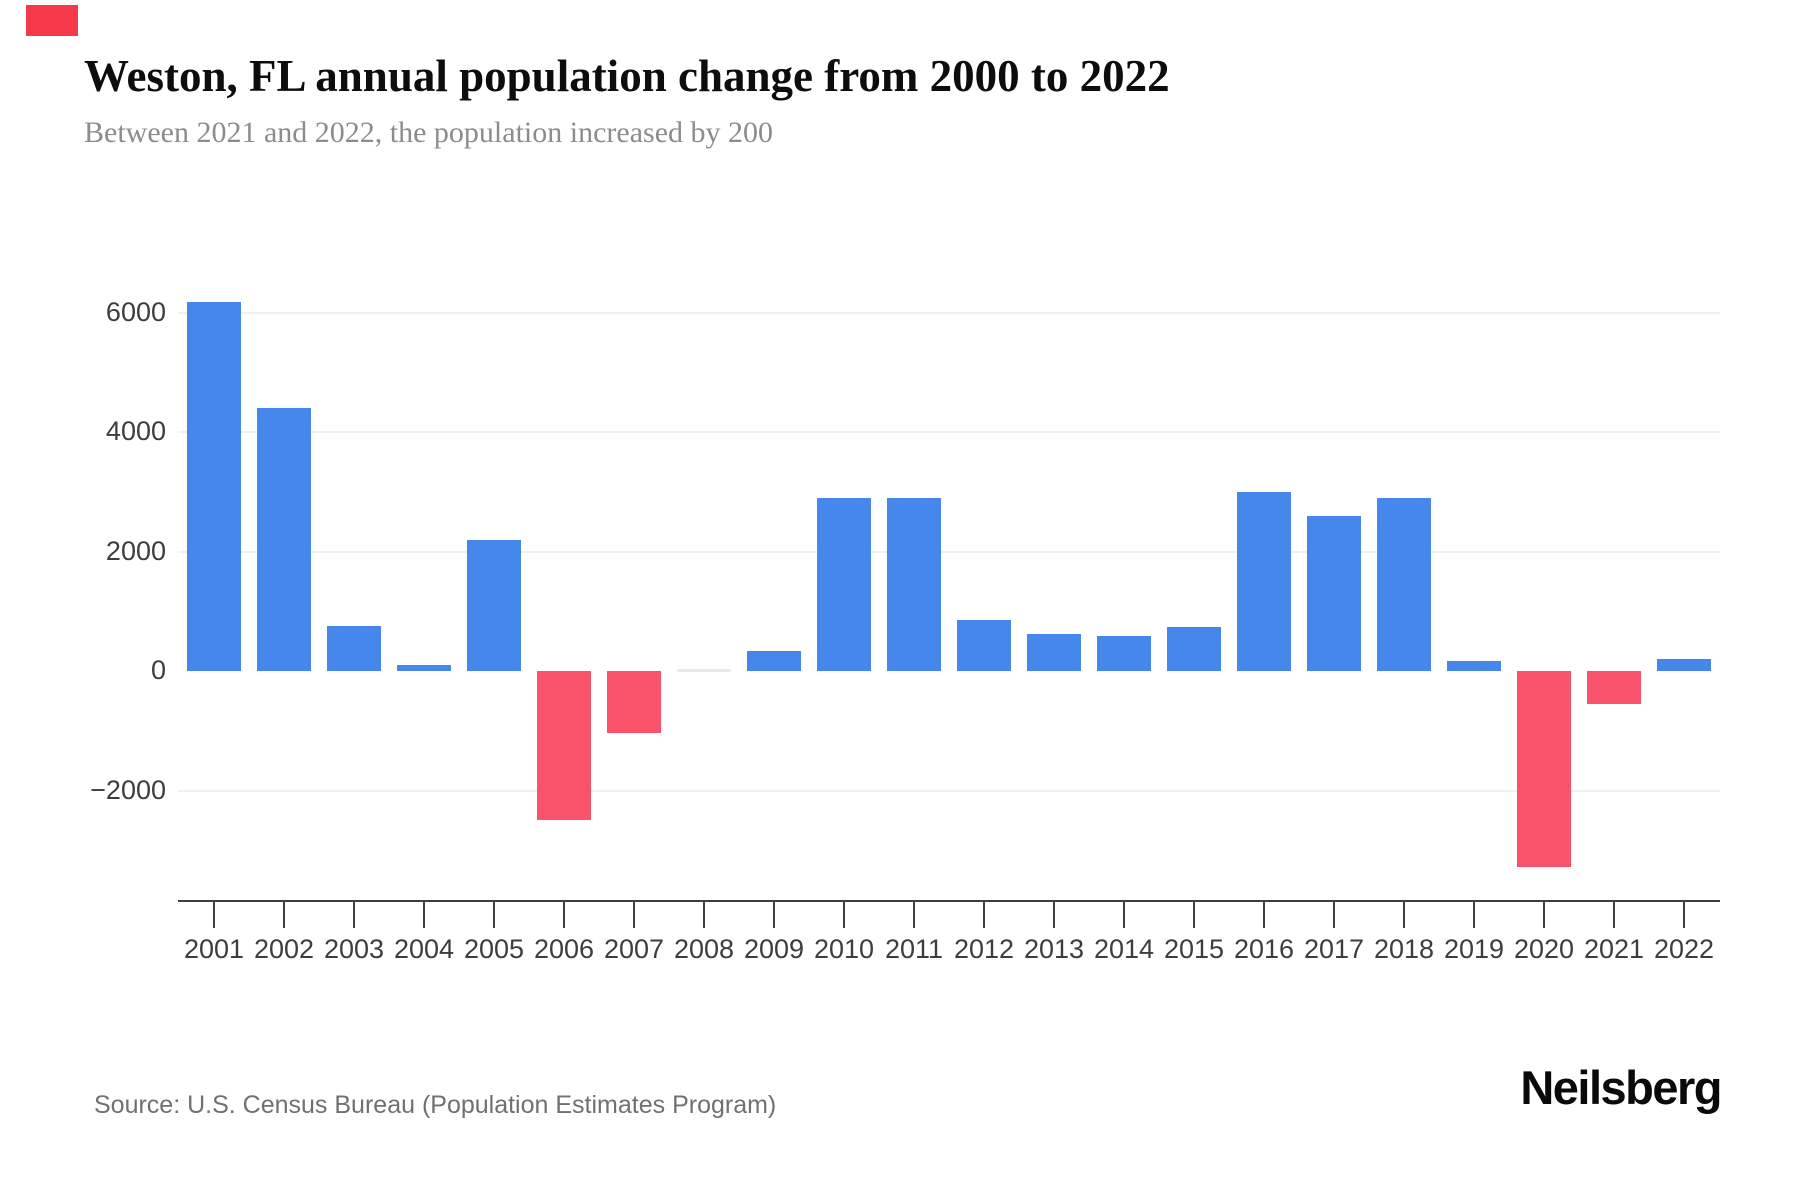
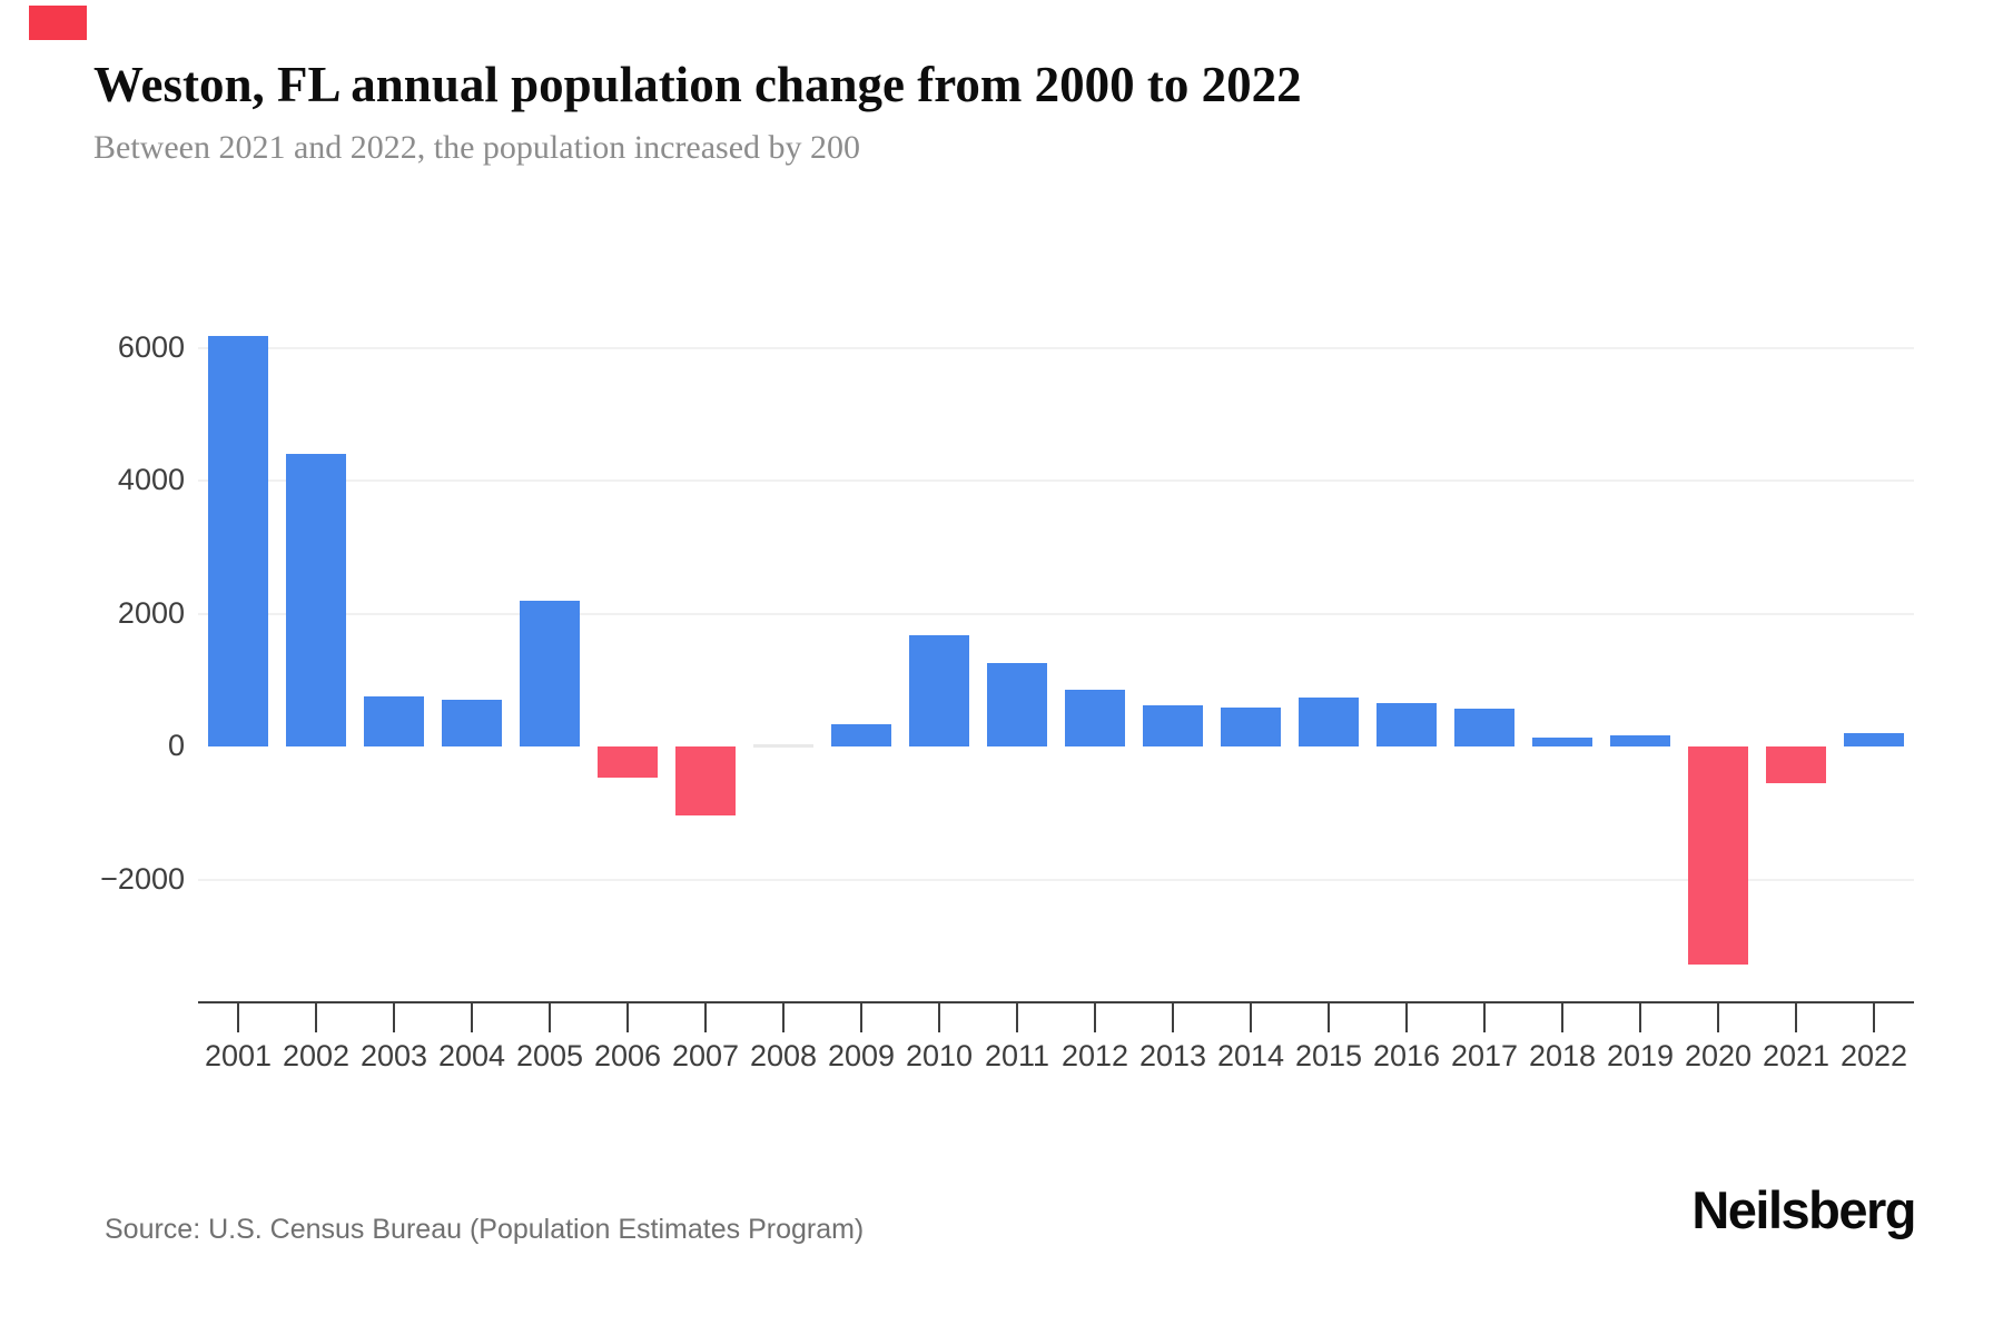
2004: 100 -> 700
2006: -2500 -> -500
2010: 2900 -> 1700
2011: 2900 -> 1200
2016: 3000 -> 600
2017: 2600 -> 600
2018: 2900 -> 100
